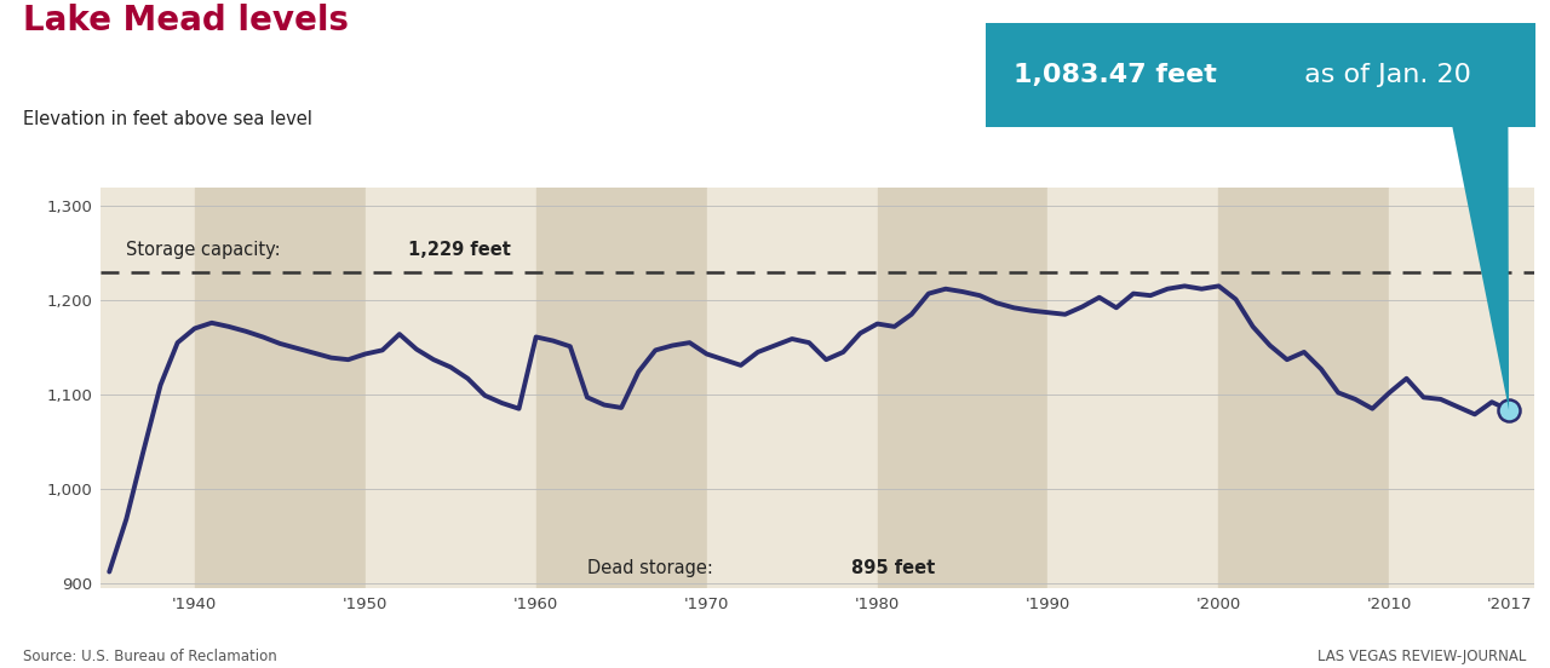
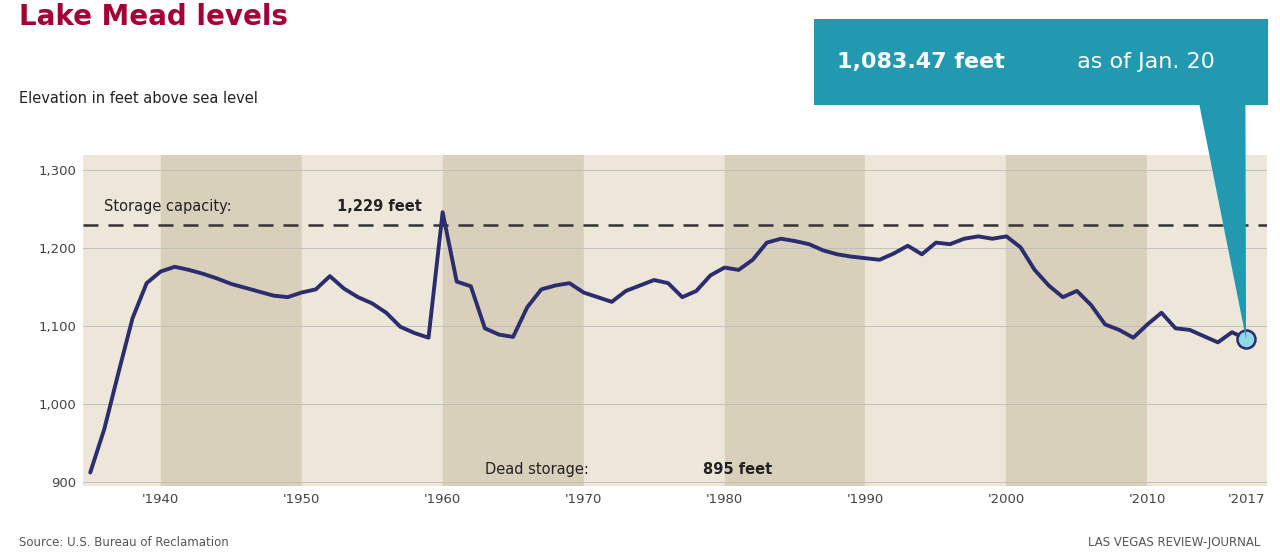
'1960: 1,161 -> 1,246
